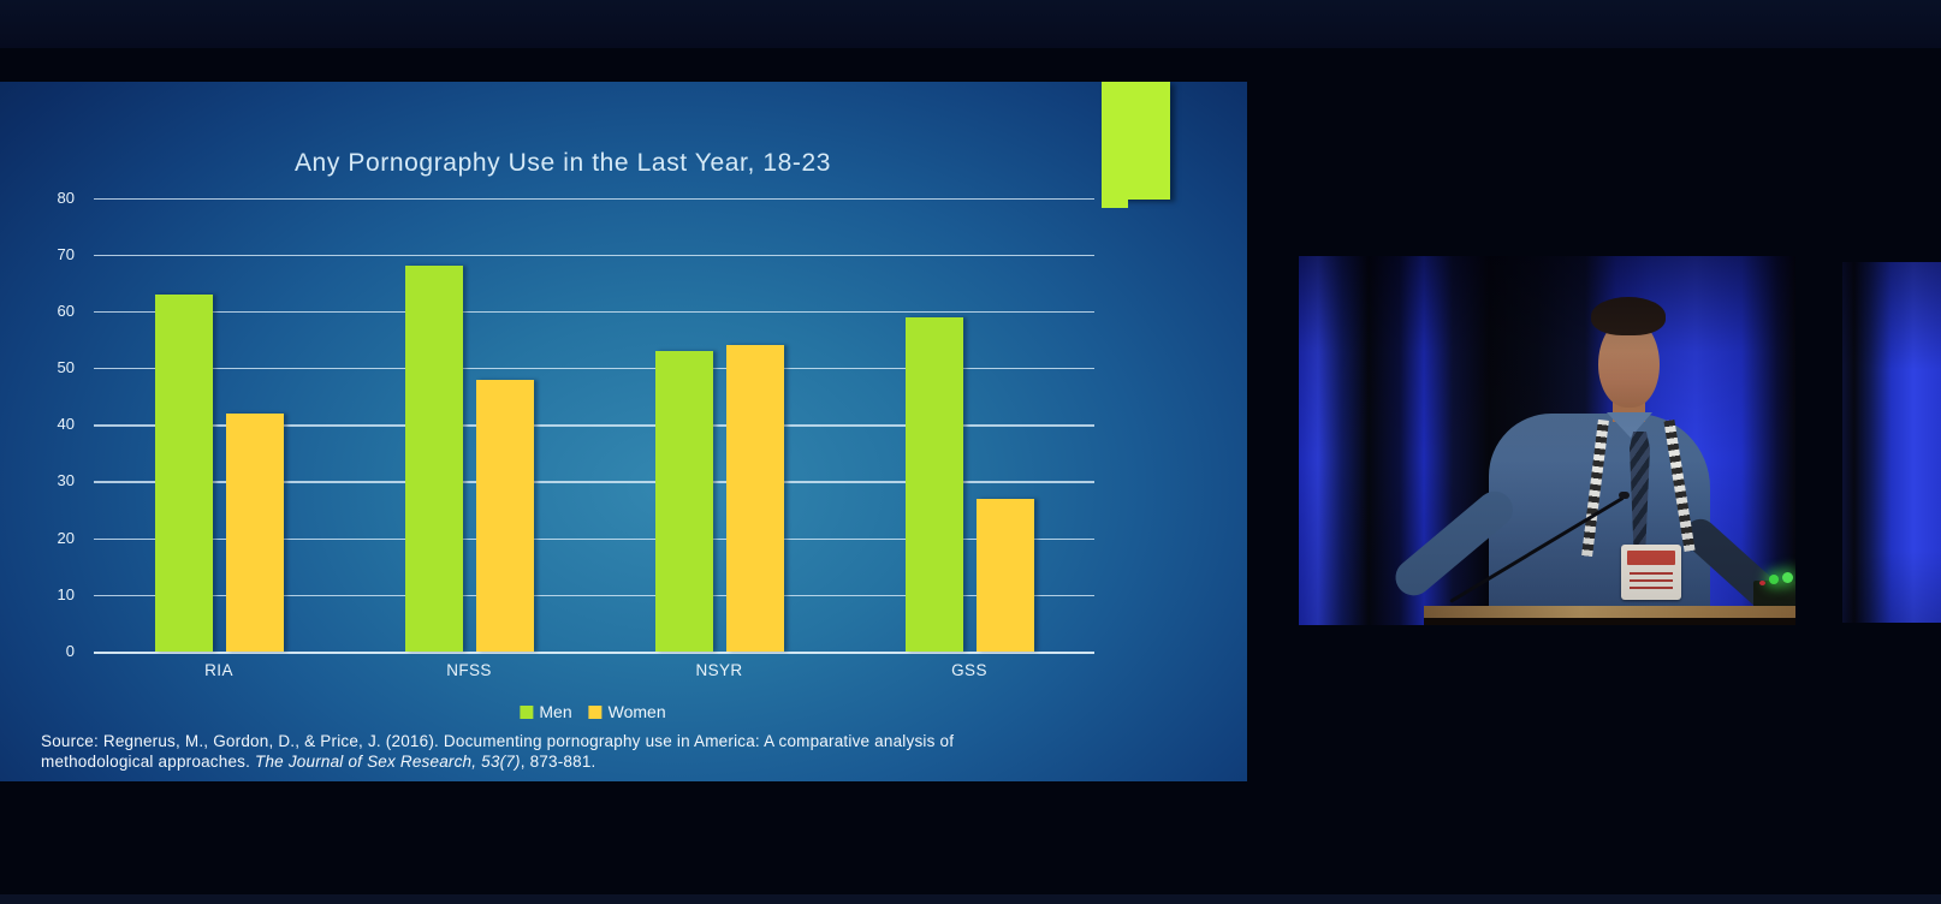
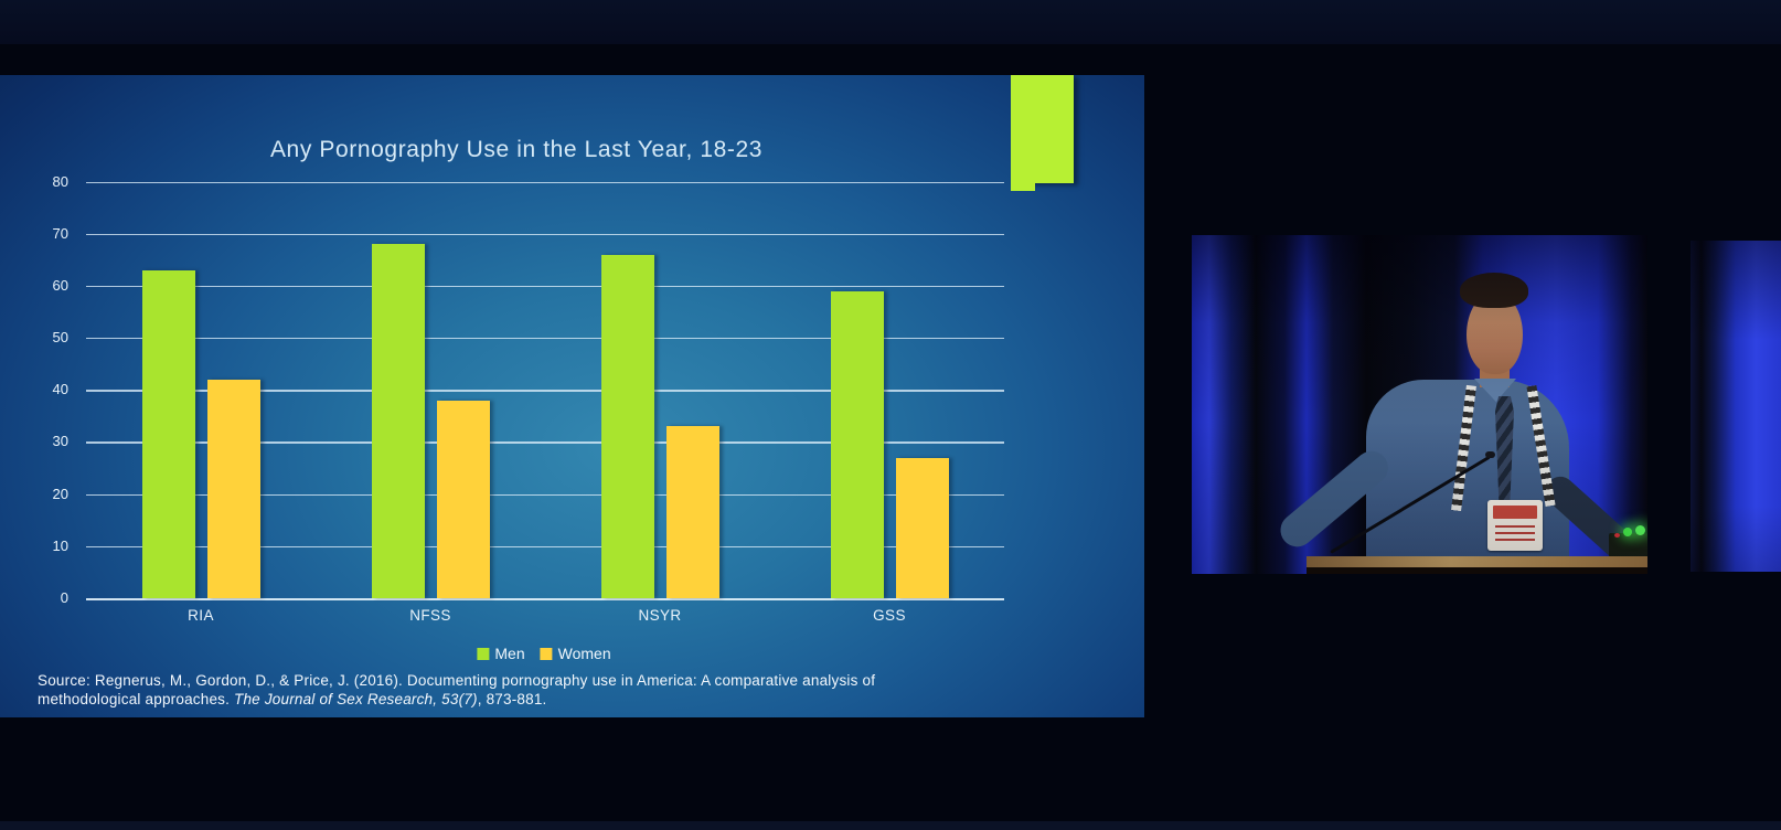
Women/NFSS: 48 -> 38
Men/NSYR: 53 -> 66
Women/NSYR: 54 -> 33
